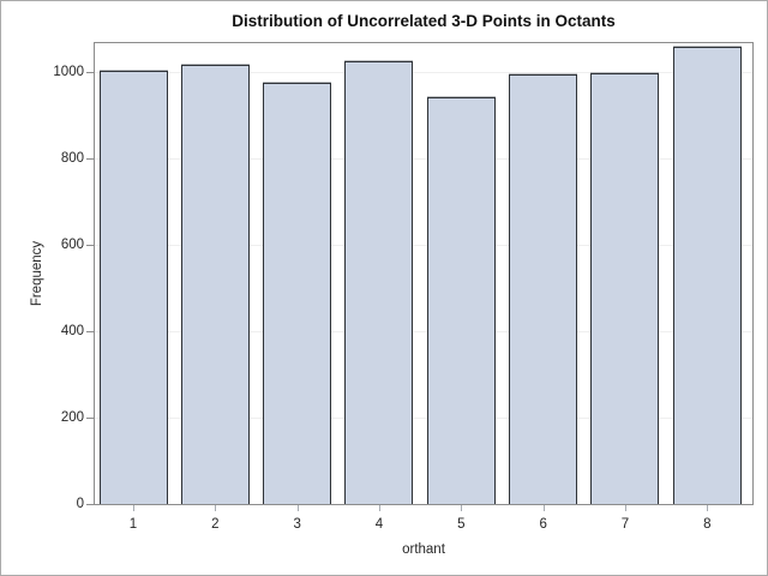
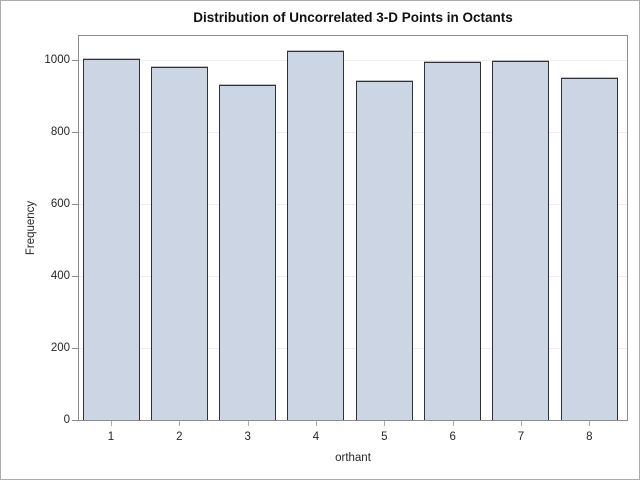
2: 1020 -> 980
3: 980 -> 930
8: 1060 -> 950
